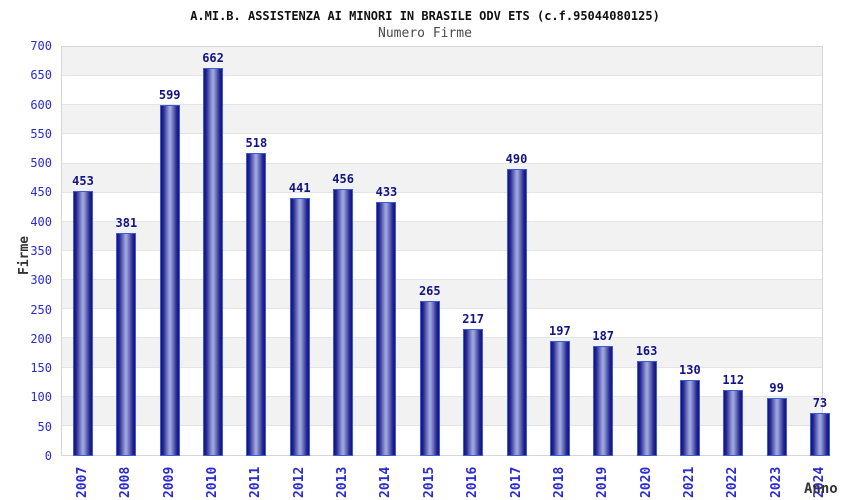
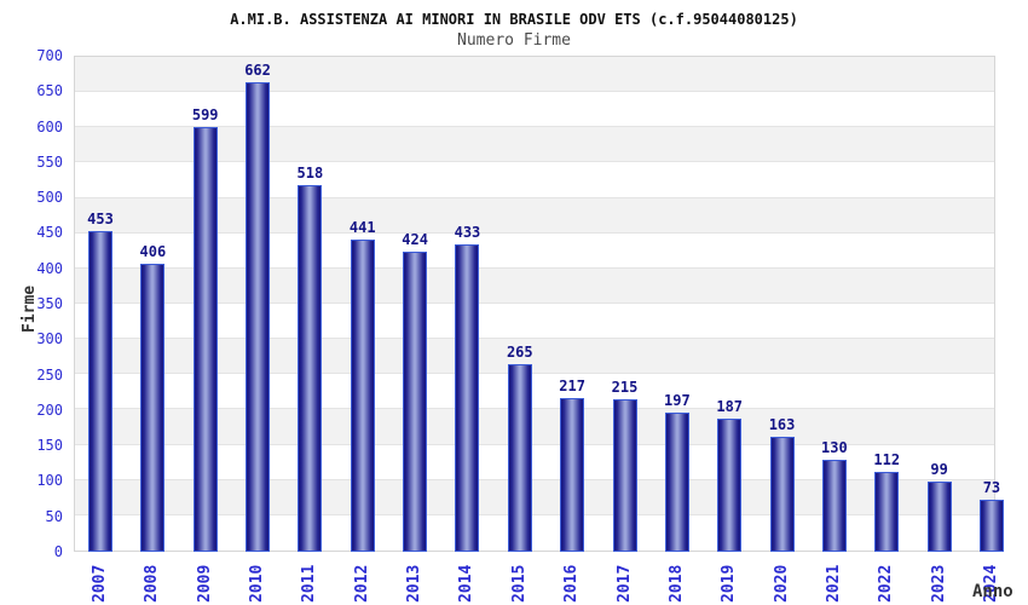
2008: 381 -> 406
2013: 456 -> 424
2017: 490 -> 215
